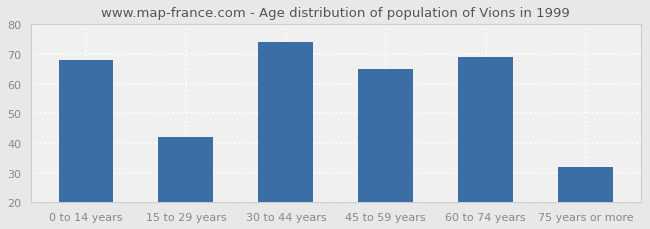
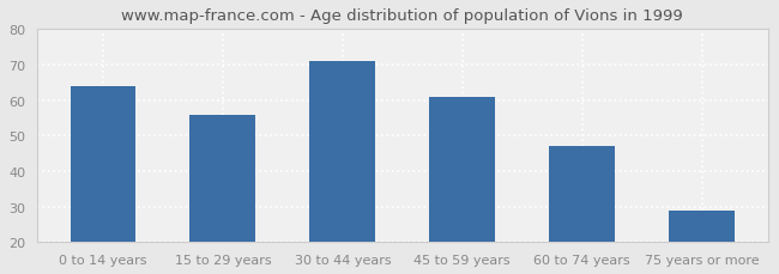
0 to 14 years: 68 -> 64
15 to 29 years: 42 -> 56
30 to 44 years: 74 -> 71
45 to 59 years: 65 -> 61
60 to 74 years: 69 -> 47
75 years or more: 32 -> 29
